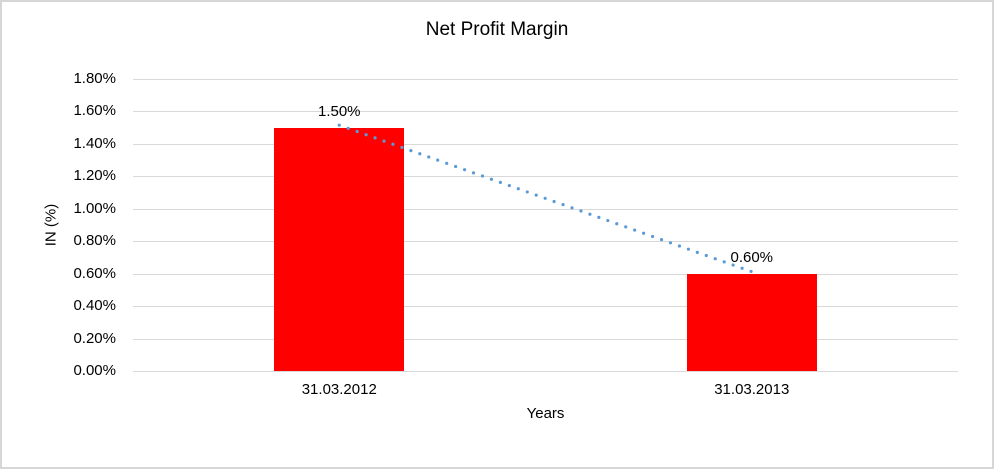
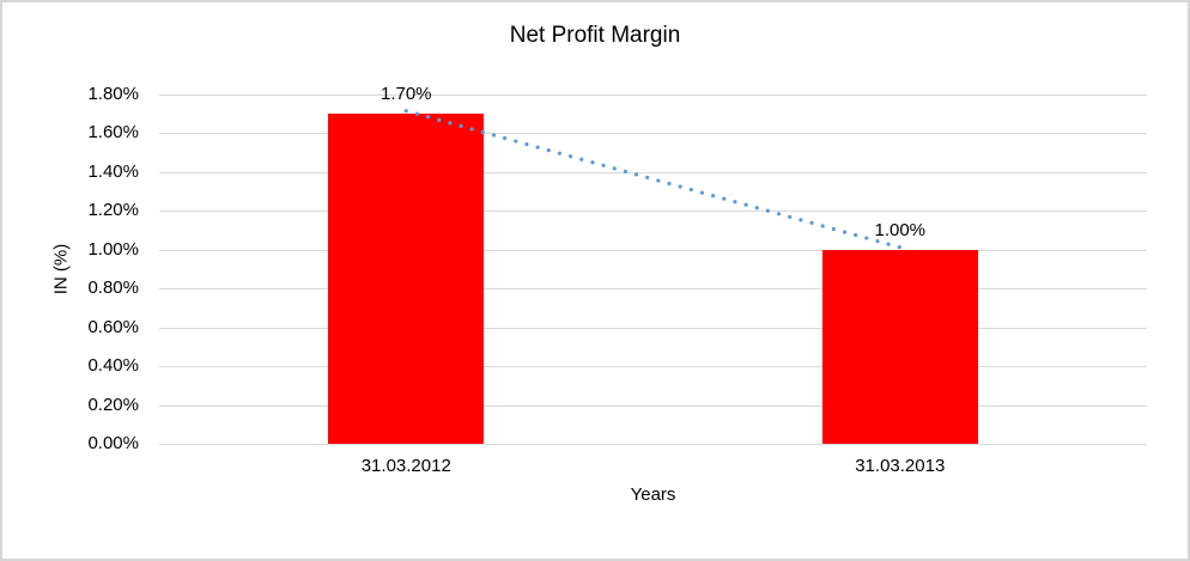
31.03.2012: 1.50% -> 1.70%
31.03.2013: 0.60% -> 1.00%
